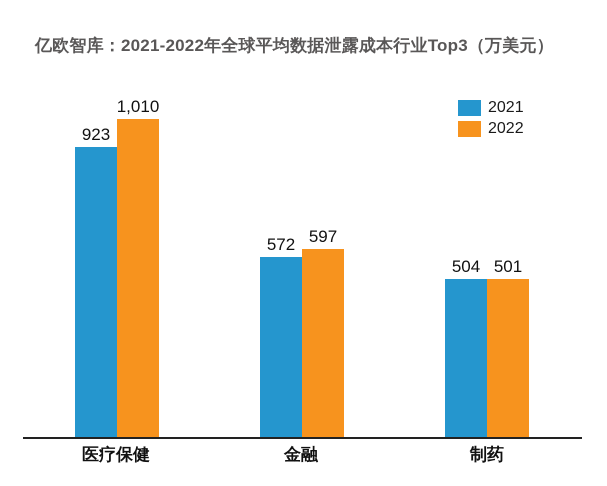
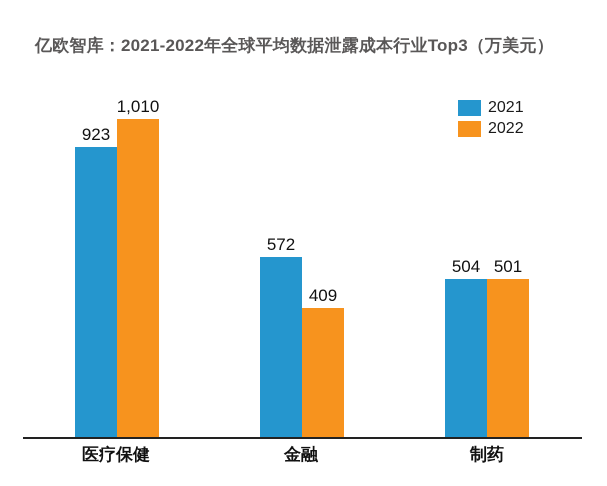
2022/金融: 597 -> 409
